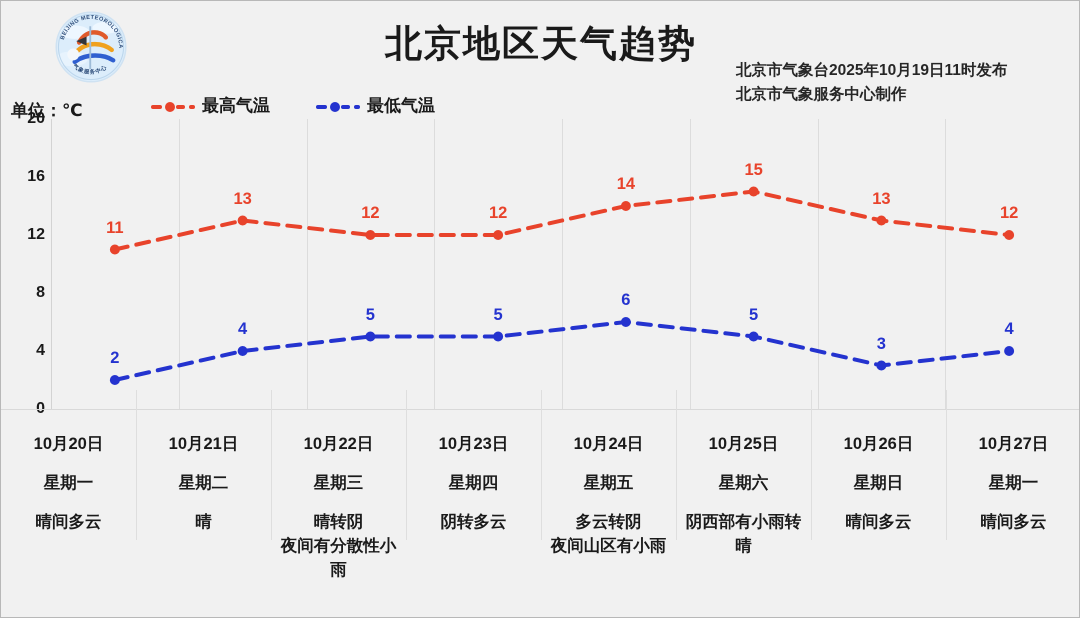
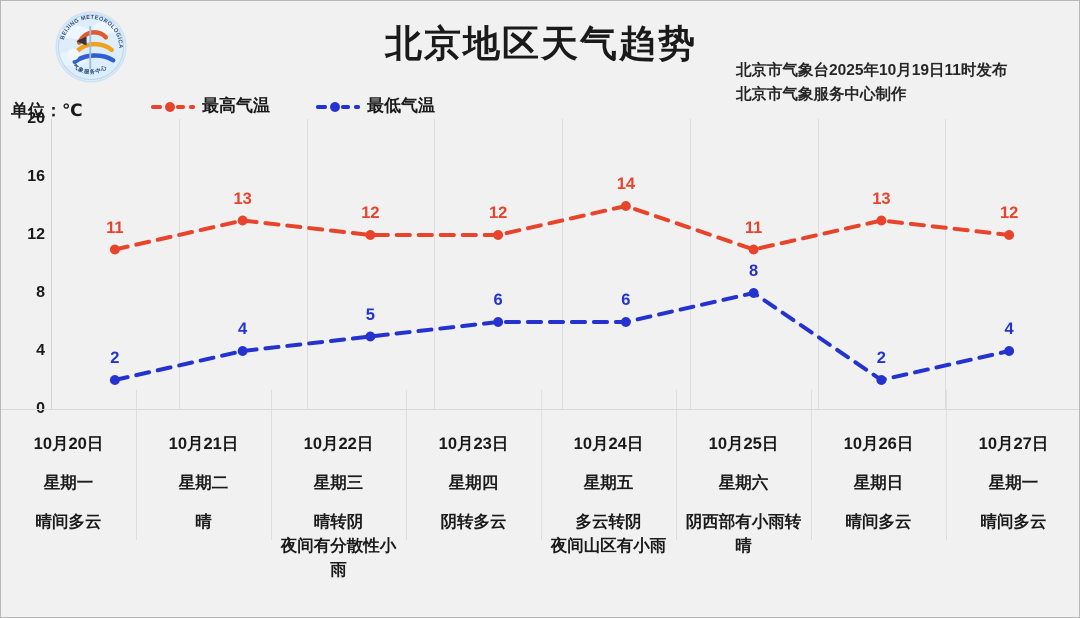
最低气温/10月23日: 5 -> 6
最高气温/10月25日: 15 -> 11
最低气温/10月25日: 5 -> 8
最低气温/10月26日: 3 -> 2
